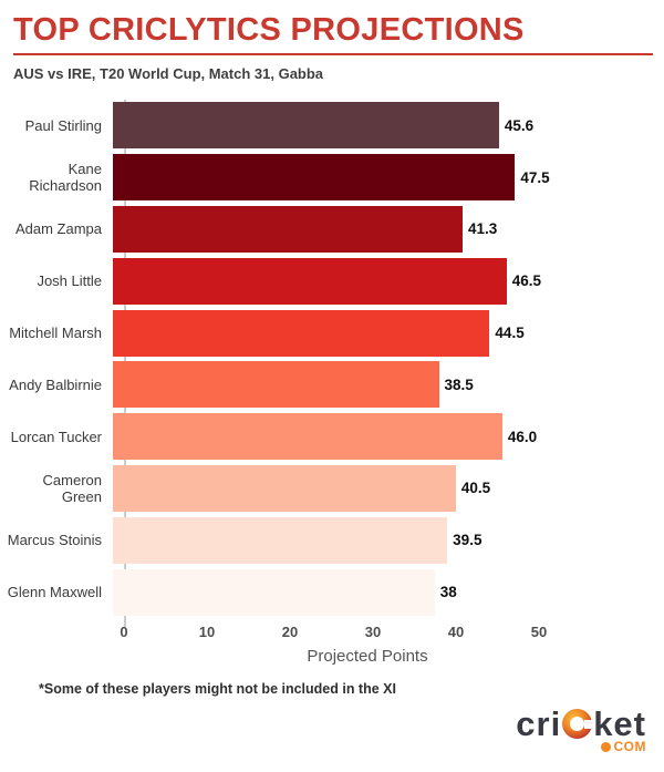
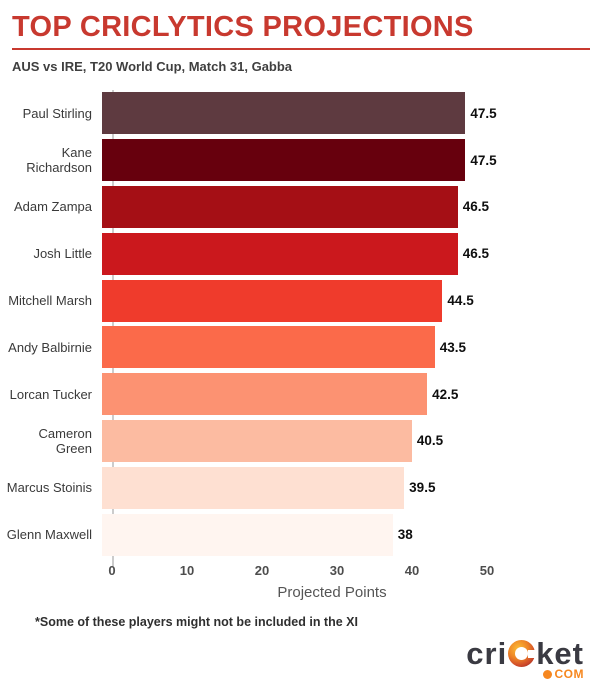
Paul Stirling: 45.6 -> 47.5
Adam Zampa: 41.3 -> 46.5
Andy Balbirnie: 38.5 -> 43.5
Lorcan Tucker: 46.0 -> 42.5
